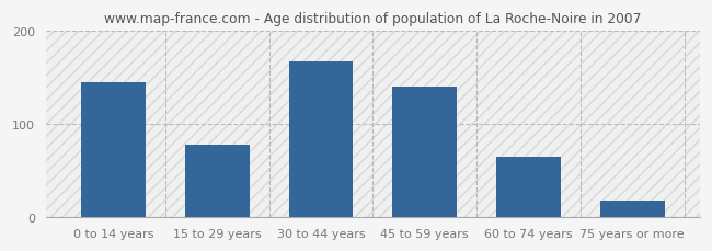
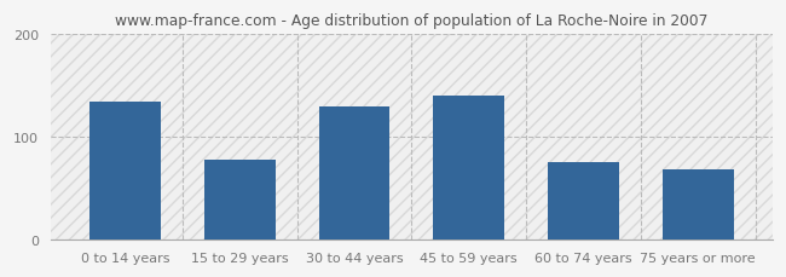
0 to 14 years: 145 -> 134
30 to 44 years: 168 -> 130
60 to 74 years: 65 -> 76
75 years or more: 18 -> 68
